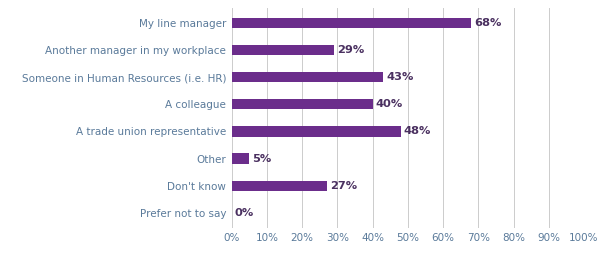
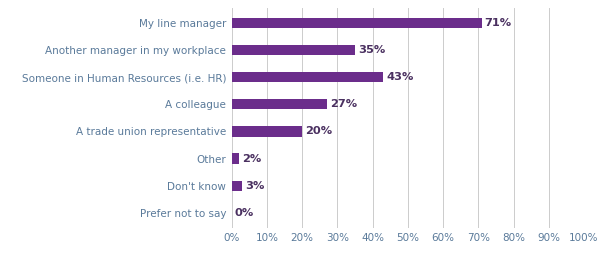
My line manager: 68% -> 71%
Another manager in my workplace: 29% -> 35%
A colleague: 40% -> 27%
A trade union representative: 48% -> 20%
Other: 5% -> 2%
Don't know: 27% -> 3%
